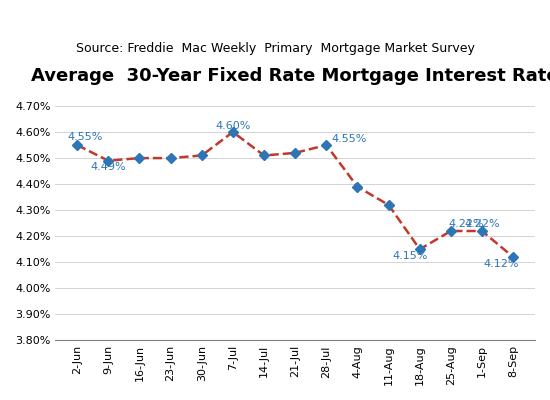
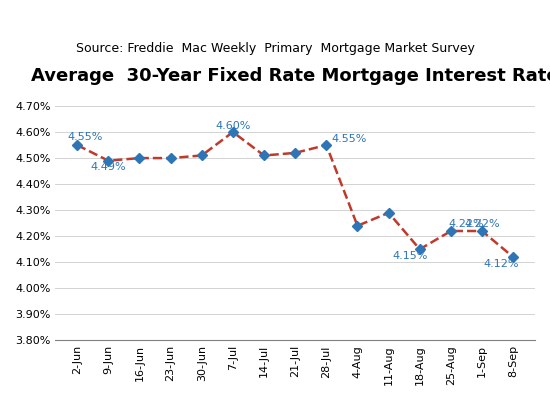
4-Aug: 4.39% -> 4.24%
11-Aug: 4.32% -> 4.29%
